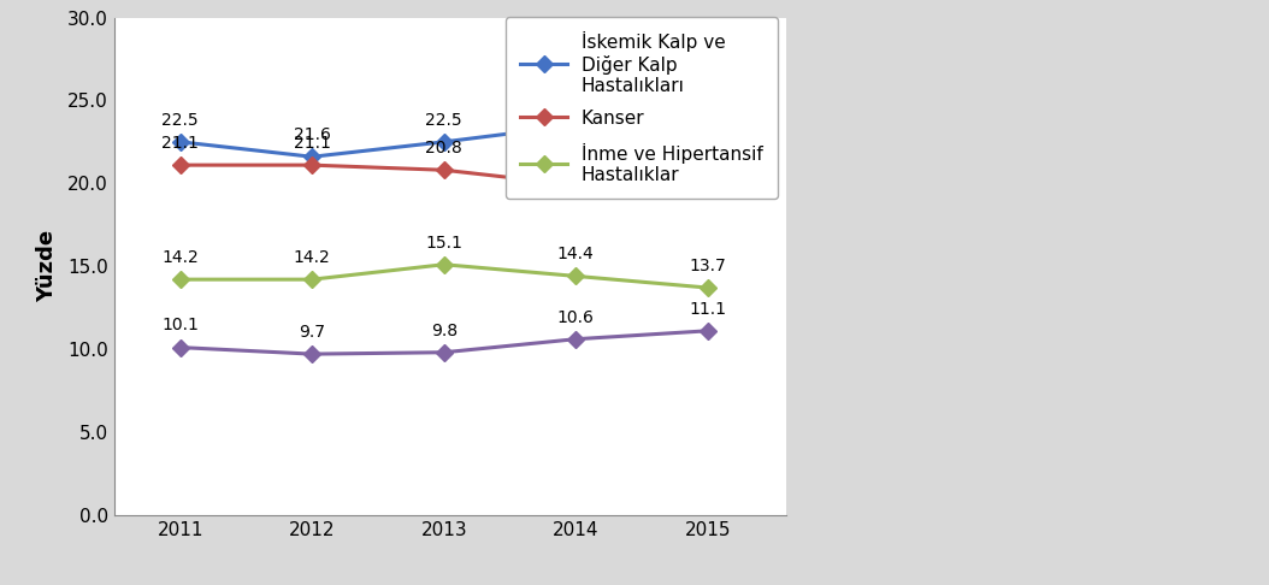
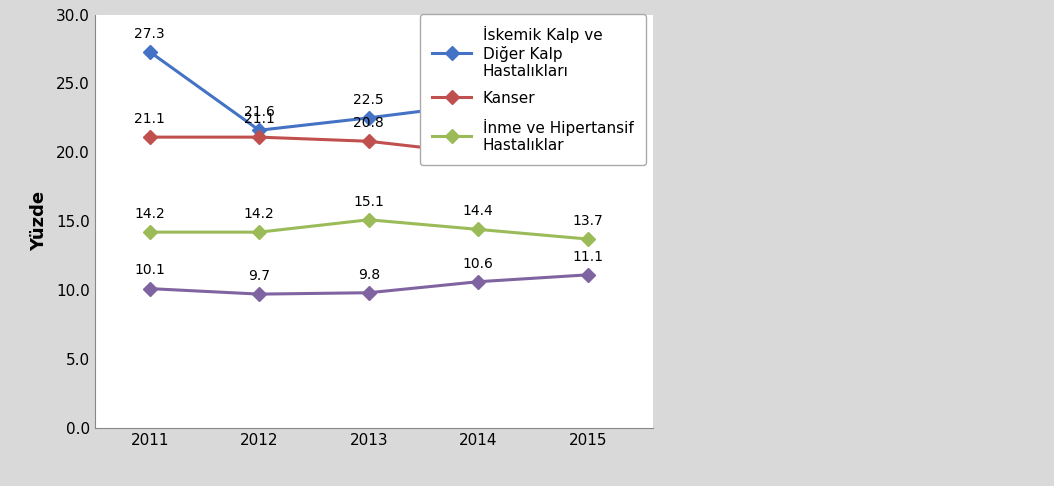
İskemik Kalp ve Diğer Kalp Hastalıkları/2011: 22.5 -> 27.3
